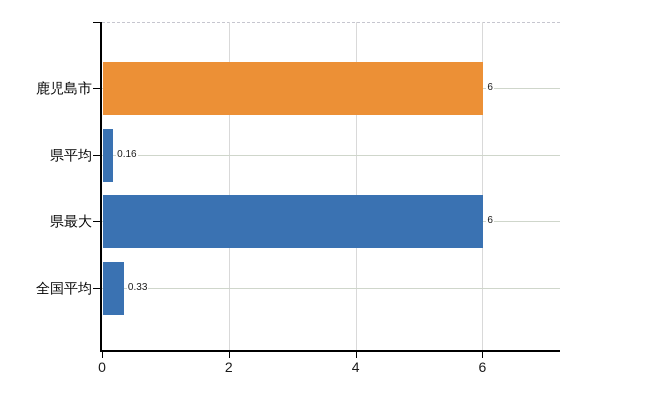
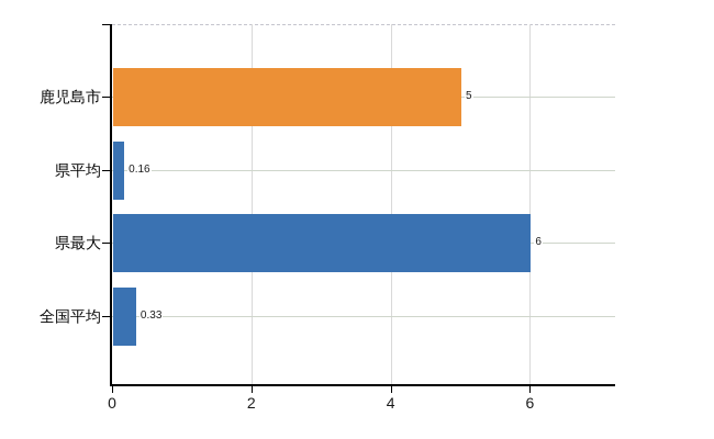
鹿児島市: 6 -> 5
